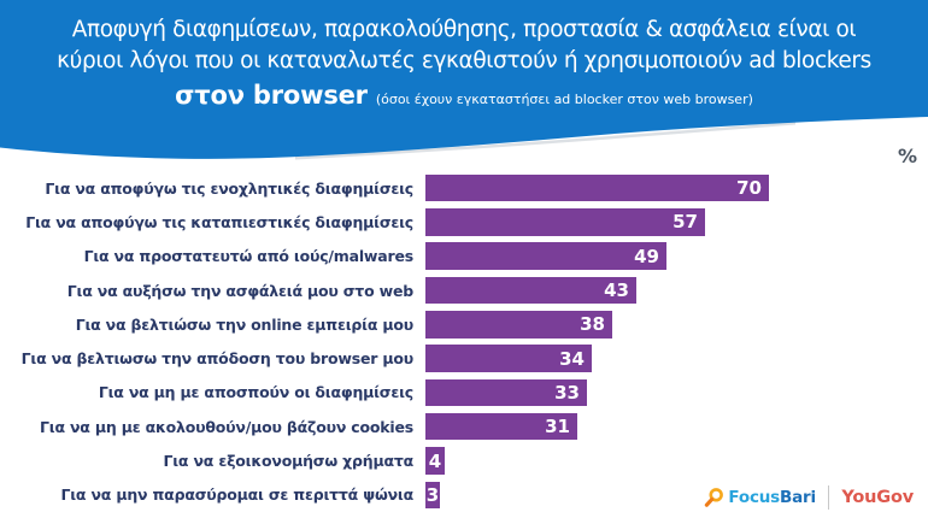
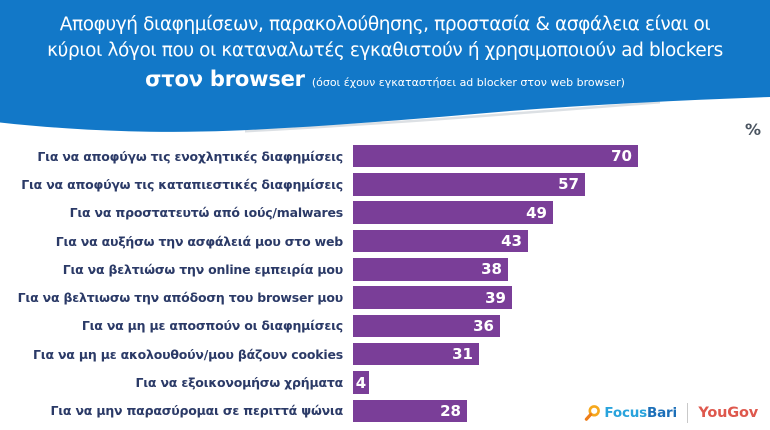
Για να βελτιωσω την απόδοση του browser μου: 34 -> 39
Για να μη με αποσπούν οι διαφημίσεις: 33 -> 36
Για να μην παρασύρομαι σε περιττά ψώνια: 3 -> 28
